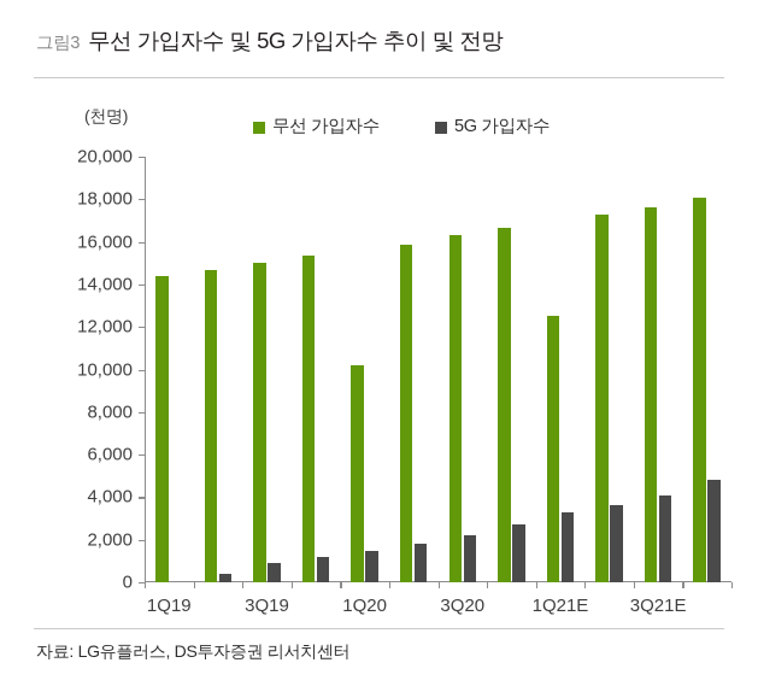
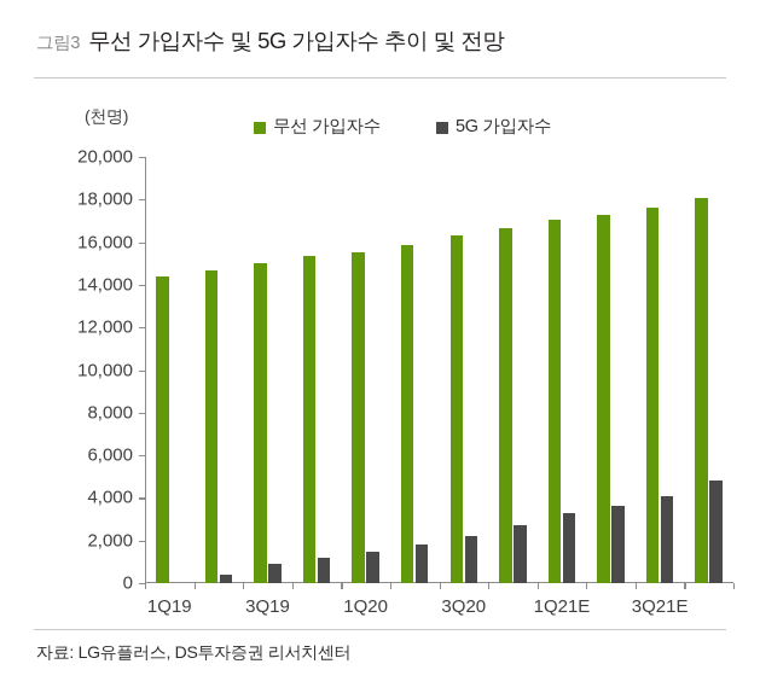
무선 가입자수/1Q20: 10200 -> 15600
무선 가입자수/1Q21E: 12500 -> 17000
